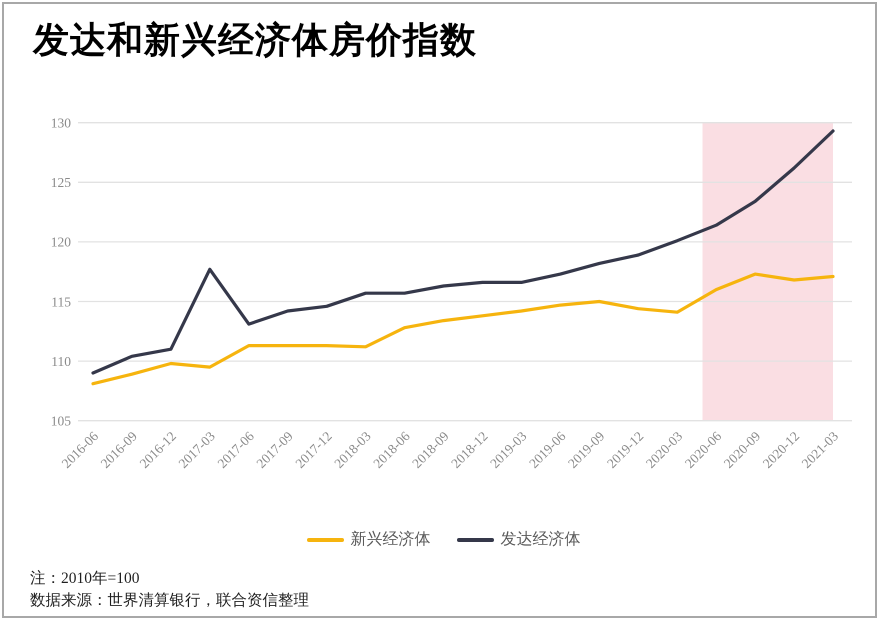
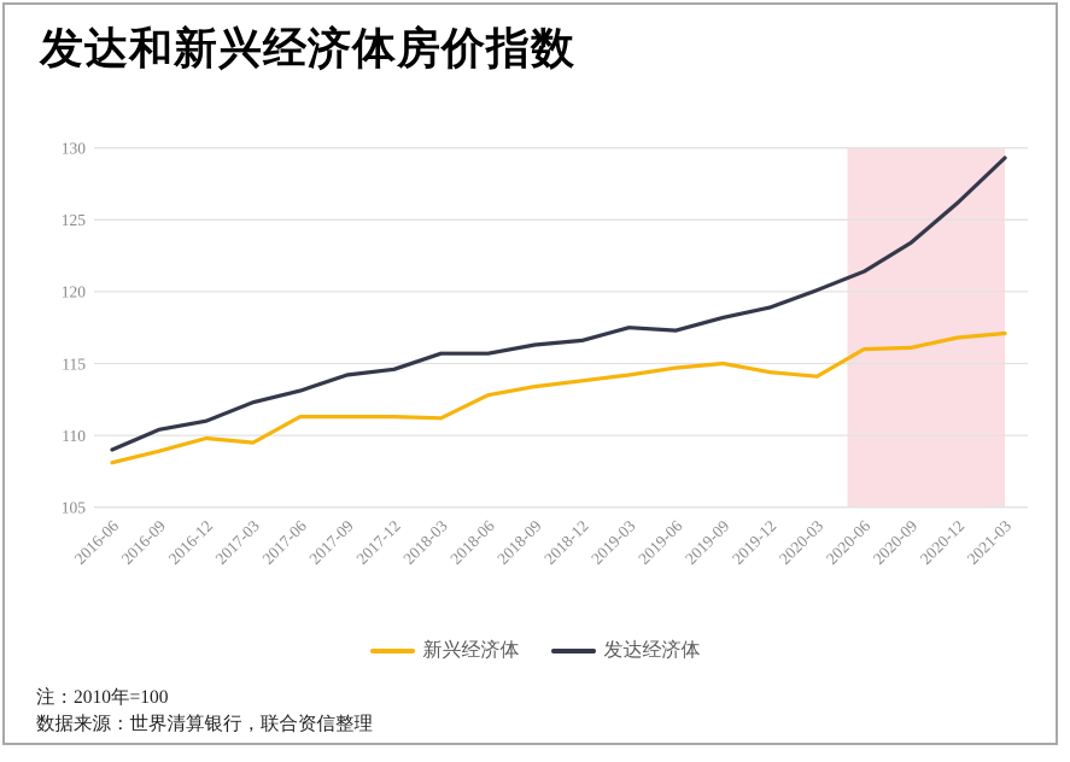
发达经济体/2017-03: 117.7 -> 112.3
发达经济体/2019-03: 116.6 -> 117.5
新兴经济体/2020-09: 117.3 -> 116.1
